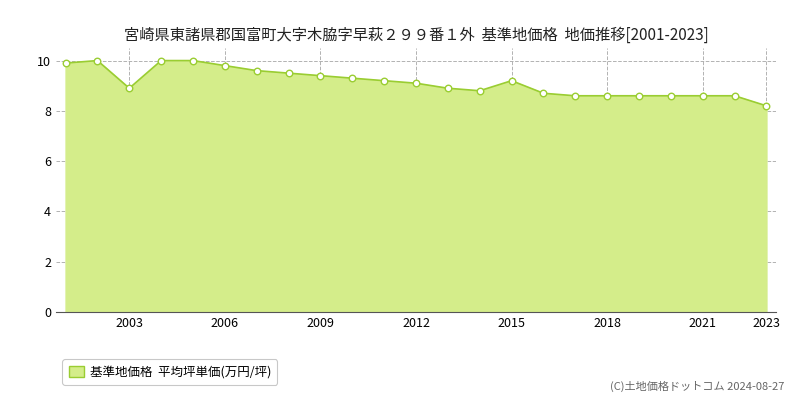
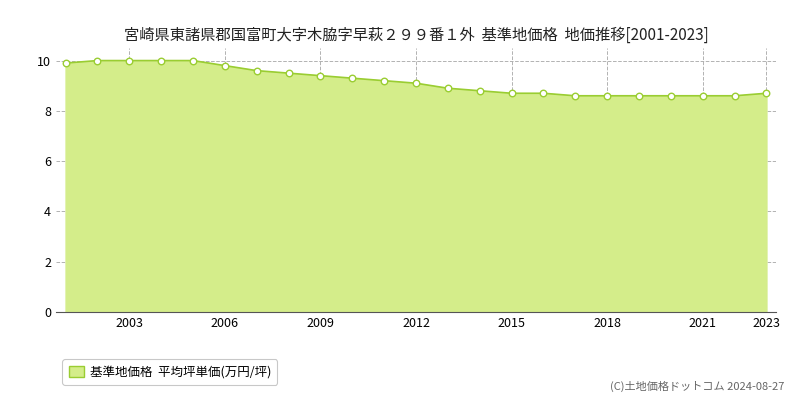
2003: 8.9 -> 10.0
2015: 9.2 -> 8.7
2023: 8.2 -> 8.7
